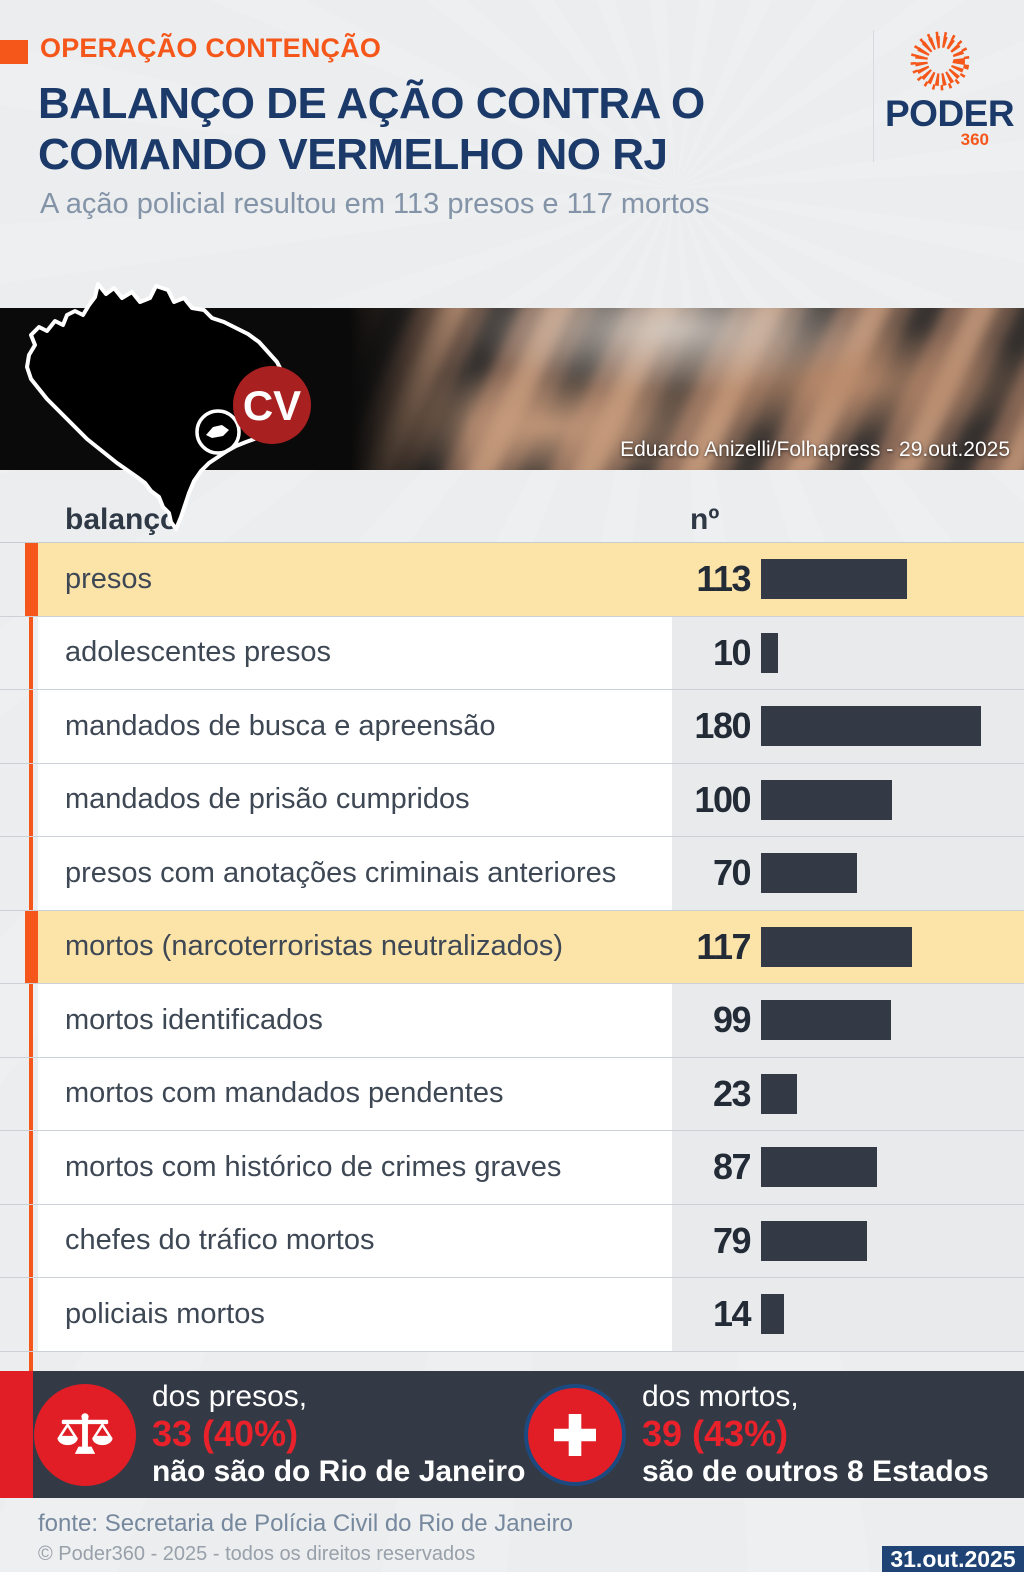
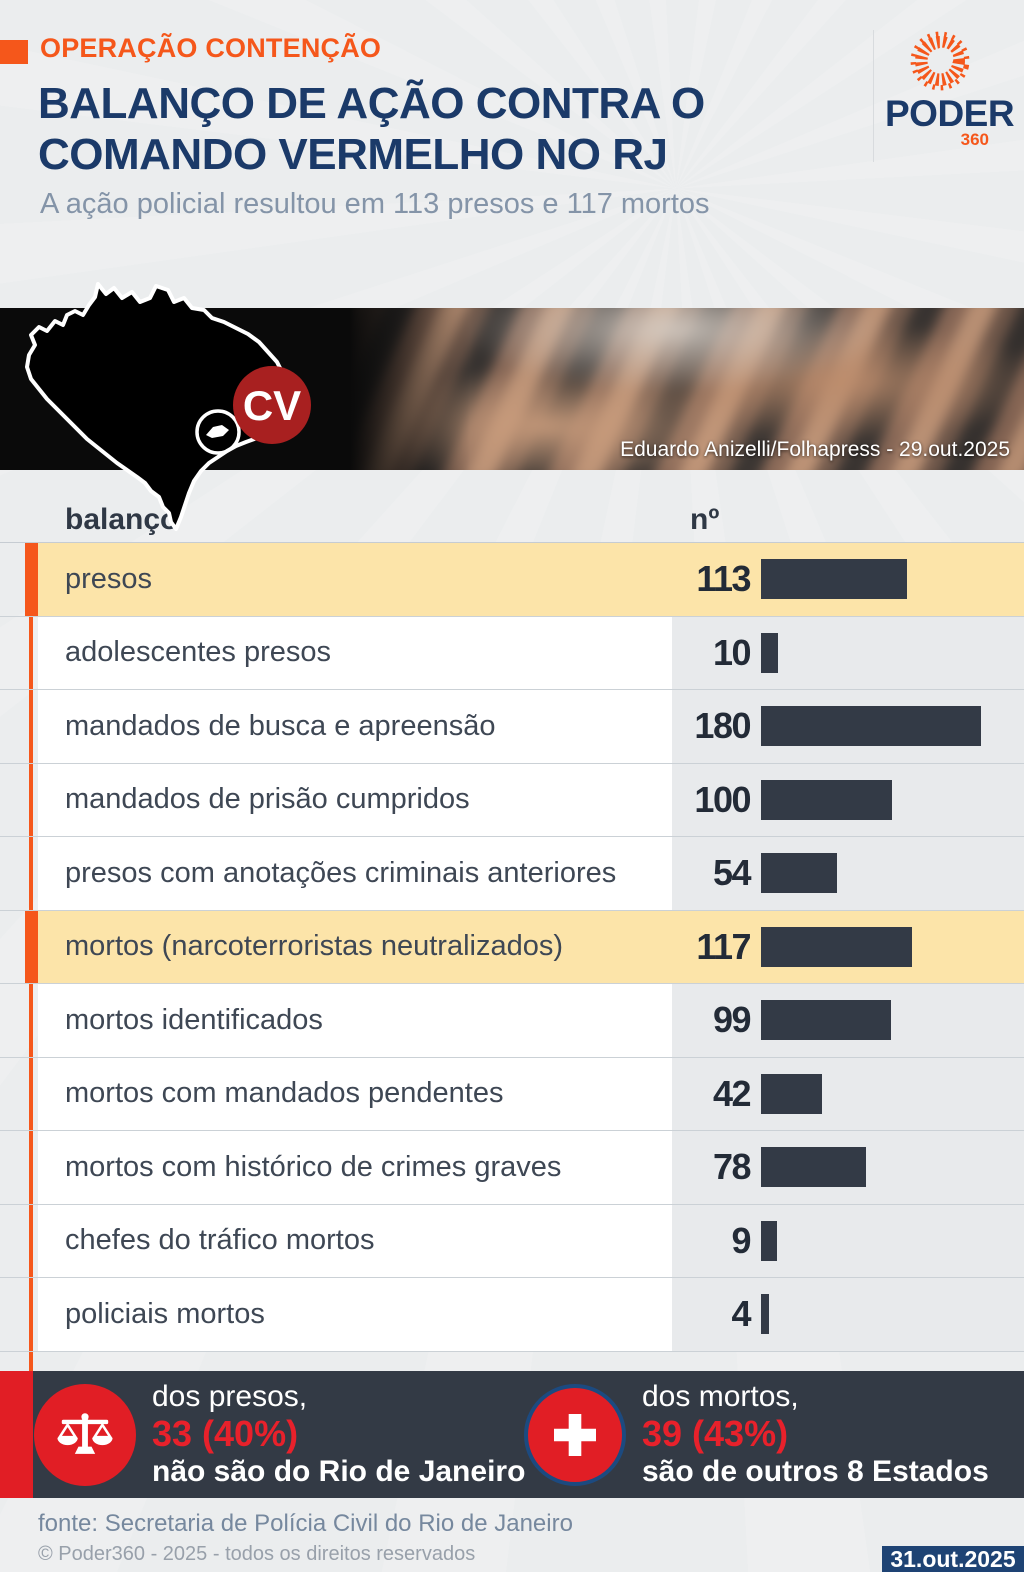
presos com anotações criminais anteriores: 70 -> 54
mortos com mandados pendentes: 23 -> 42
mortos com histórico de crimes graves: 87 -> 78
chefes do tráfico mortos: 79 -> 9
policiais mortos: 14 -> 4
